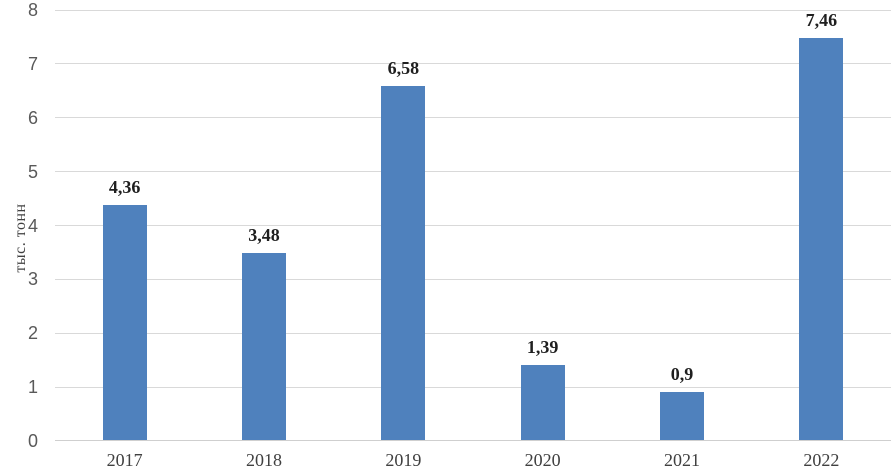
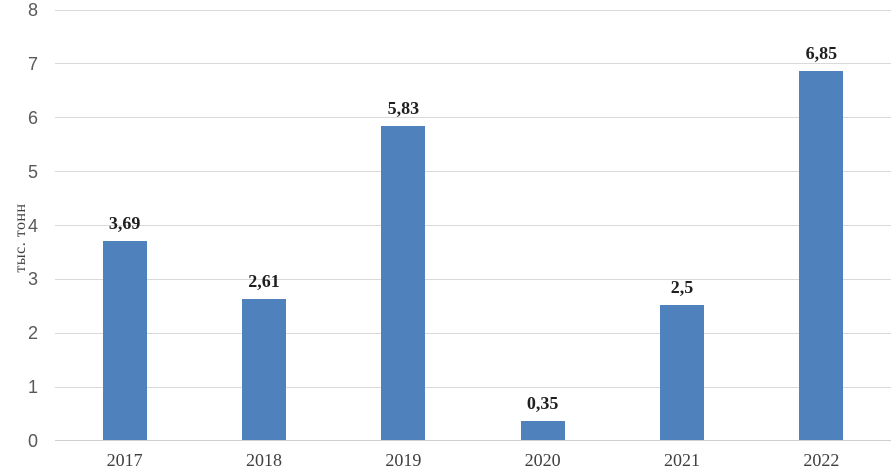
2017: 4,36 -> 3,69
2018: 3,48 -> 2,61
2019: 6,58 -> 5,83
2020: 1,39 -> 0,35
2021: 0,9 -> 2,5
2022: 7,46 -> 6,85
